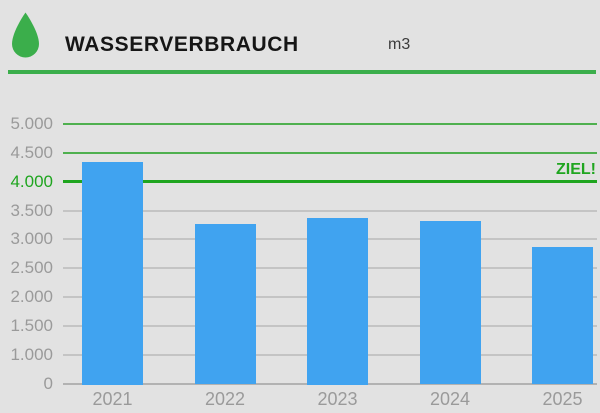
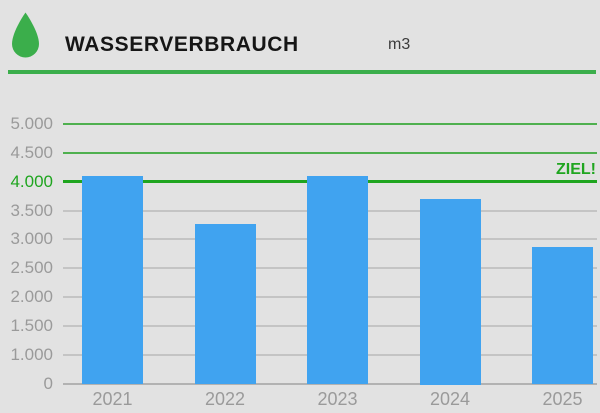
2021: 4400 -> 4100
2023: 3400 -> 4100
2024: 3300 -> 3700
